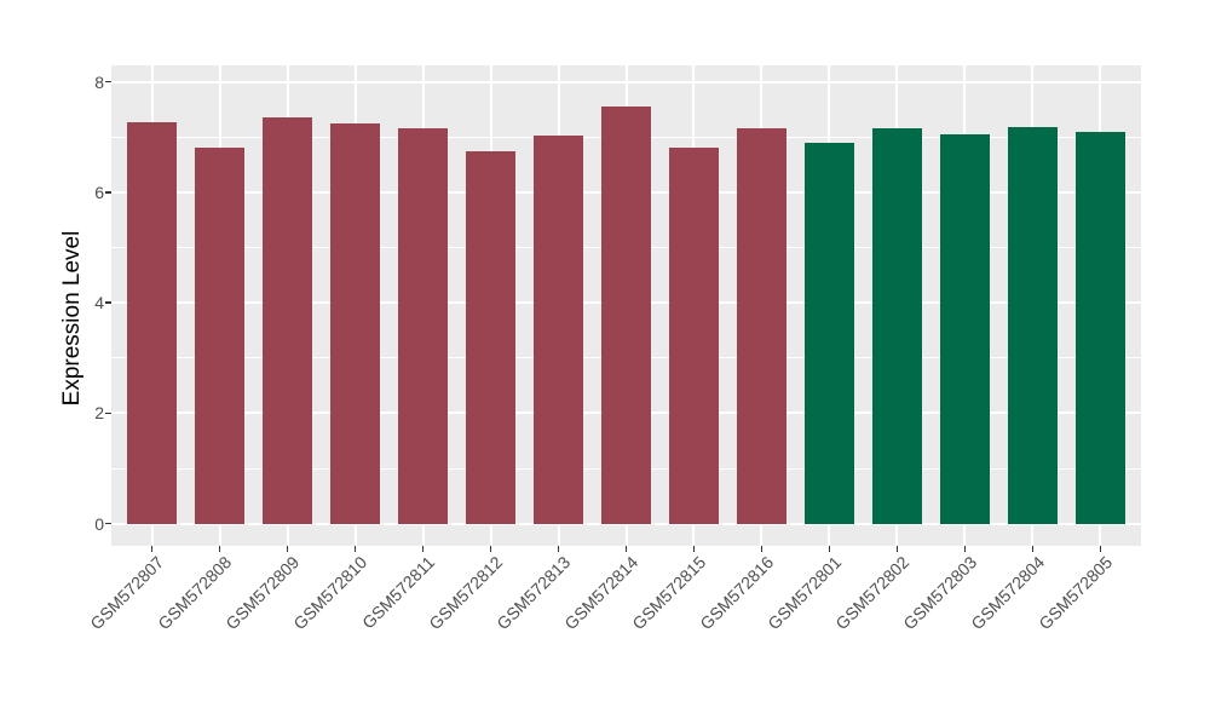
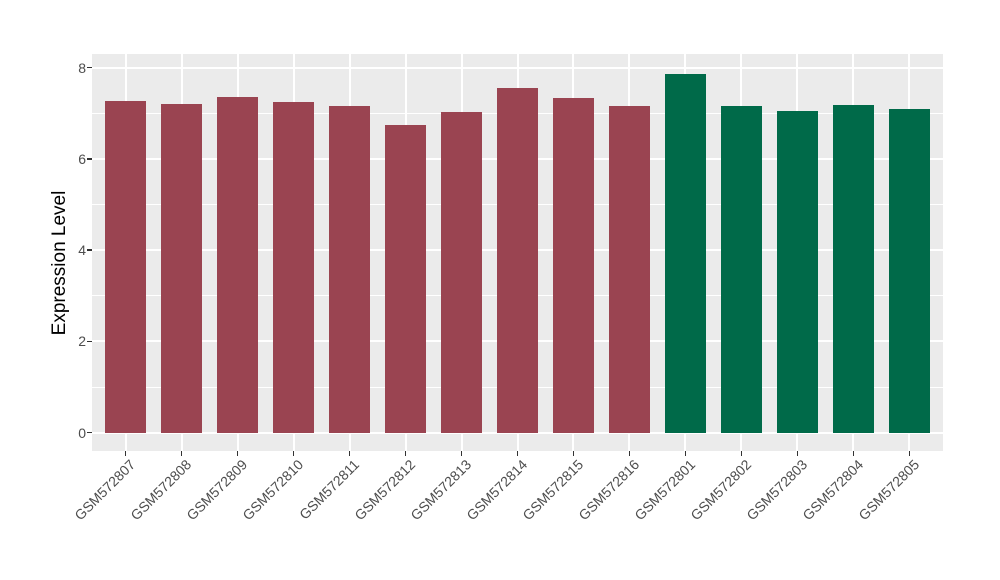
GSM572808: 6.8 -> 7.2
GSM572815: 6.8 -> 7.3
GSM572801: 6.9 -> 7.9
